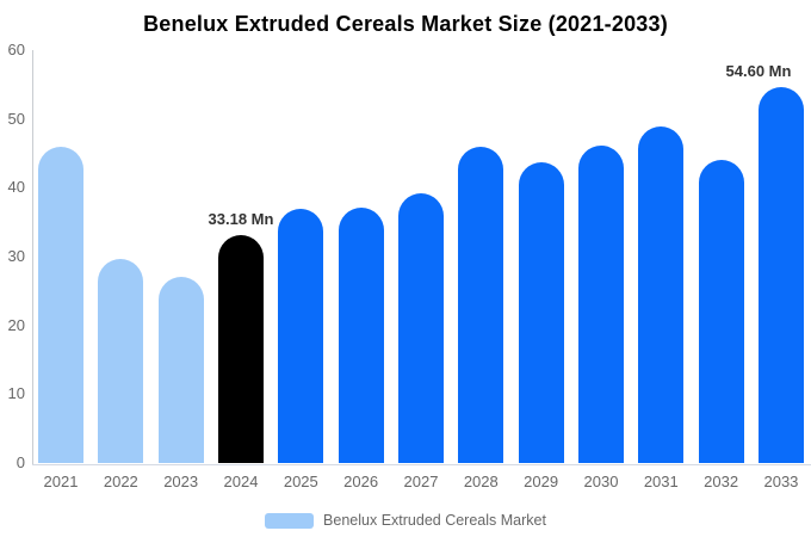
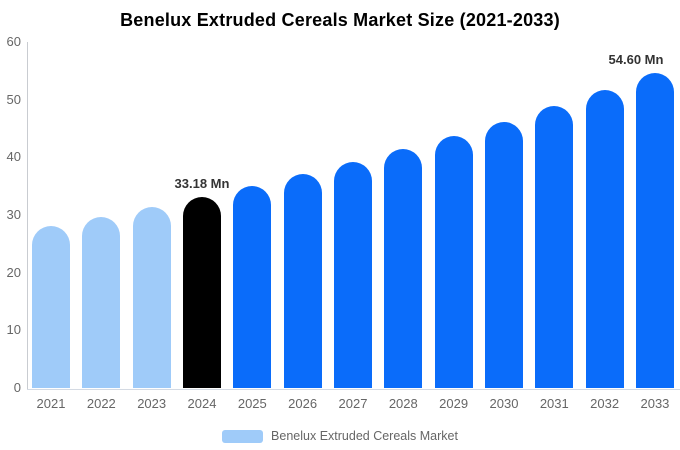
2021: 46 -> 28
2023: 27 -> 31
2025: 37 -> 35
2028: 46 -> 41
2032: 44 -> 52
